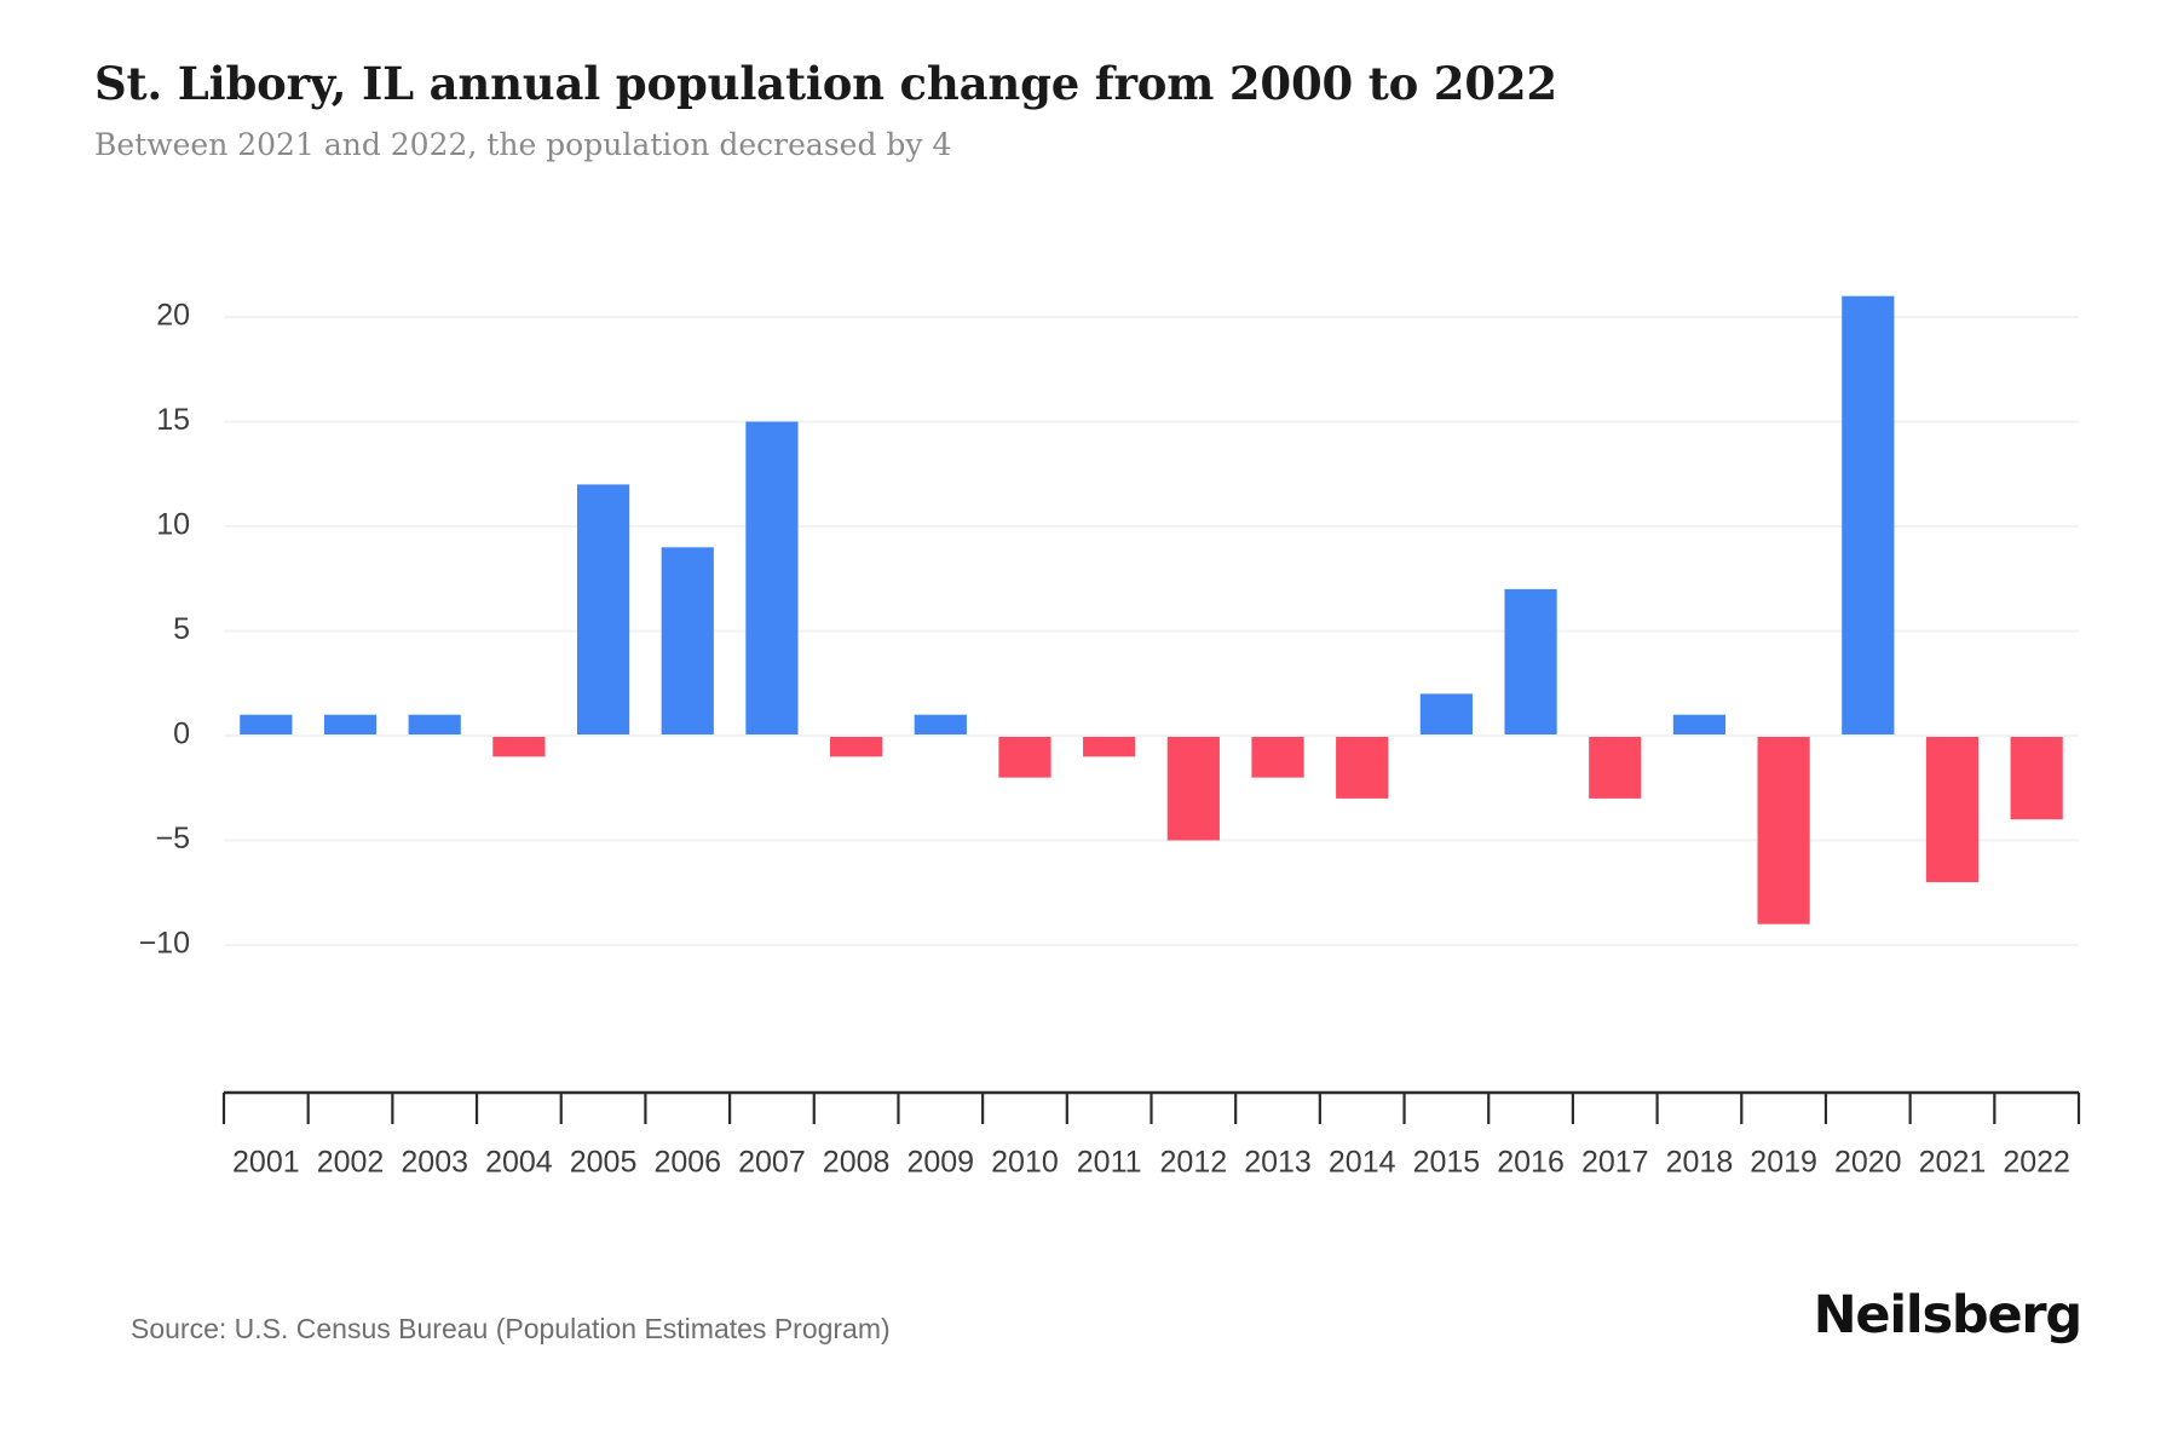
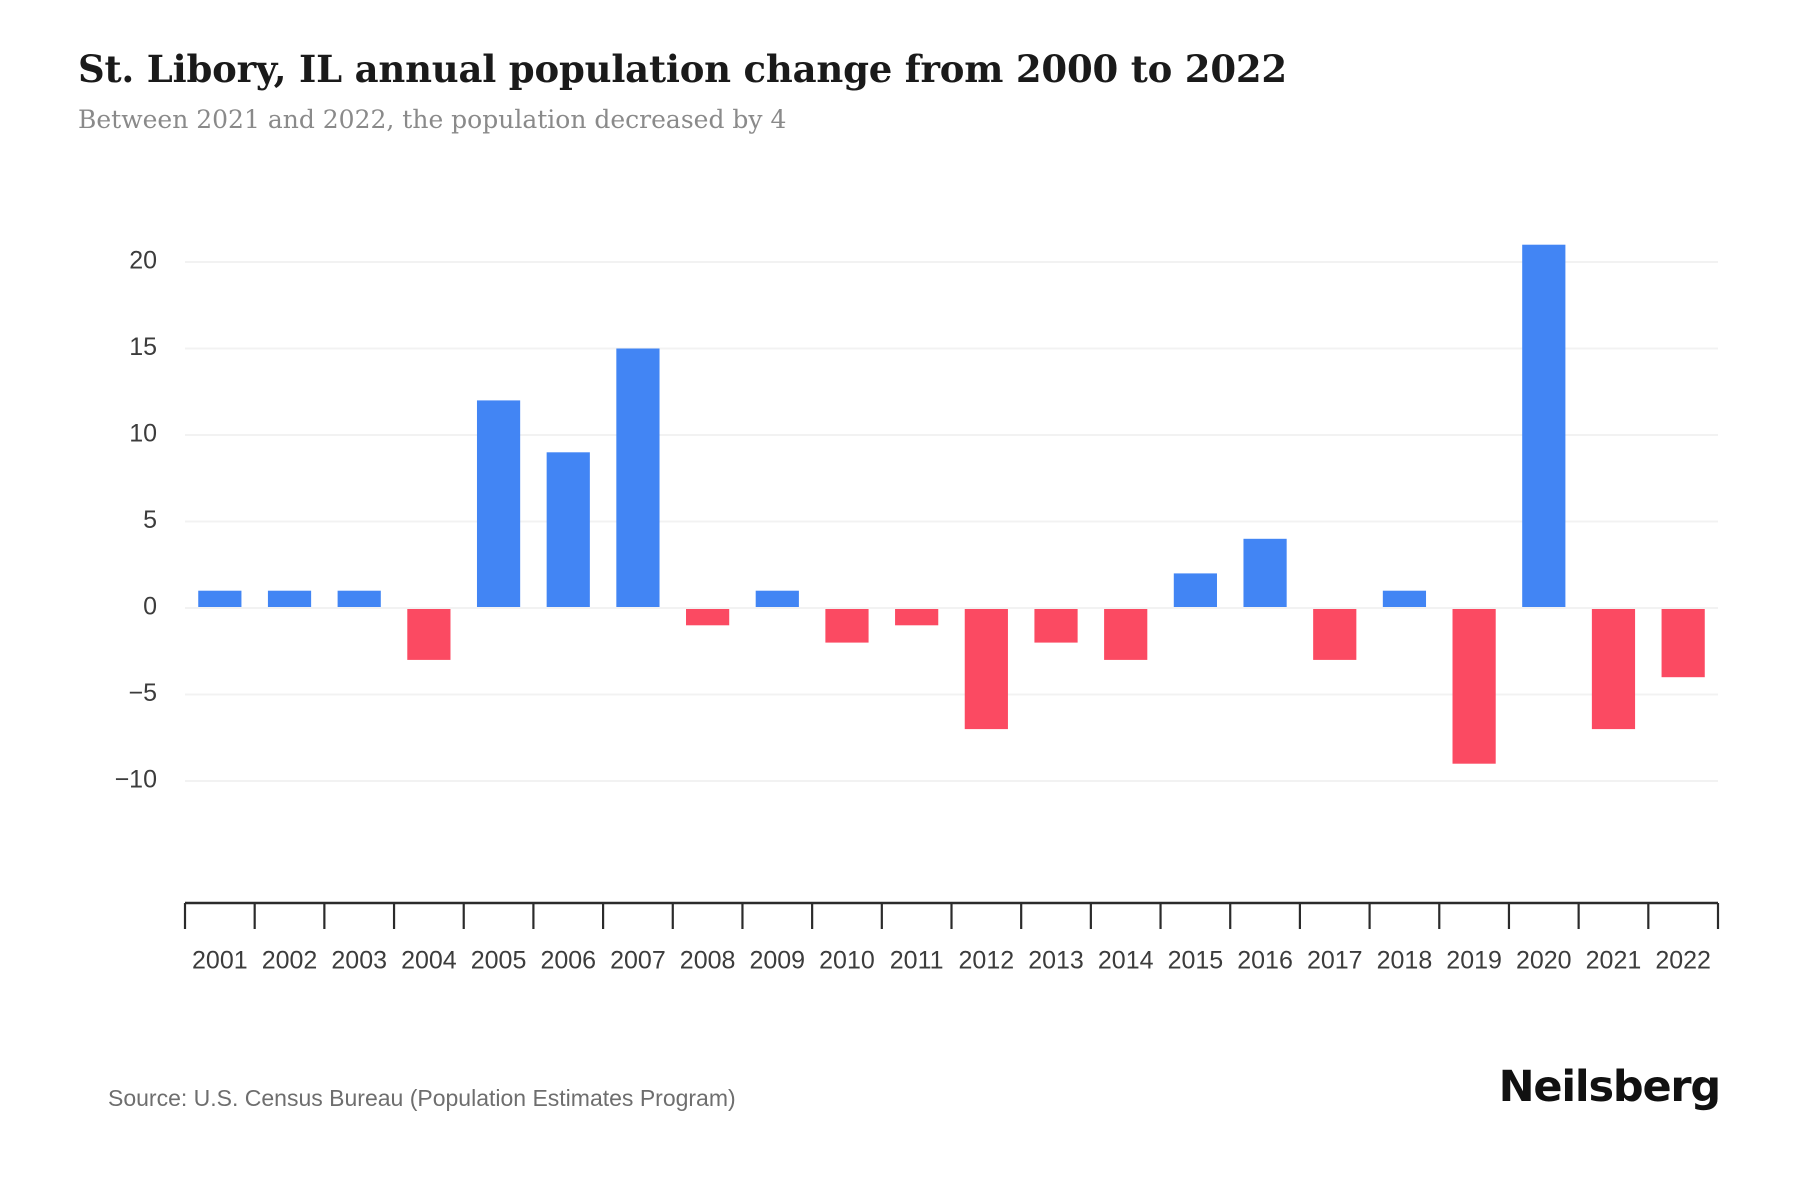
2004: -1 -> -3
2012: -5 -> -7
2016: 7 -> 4
